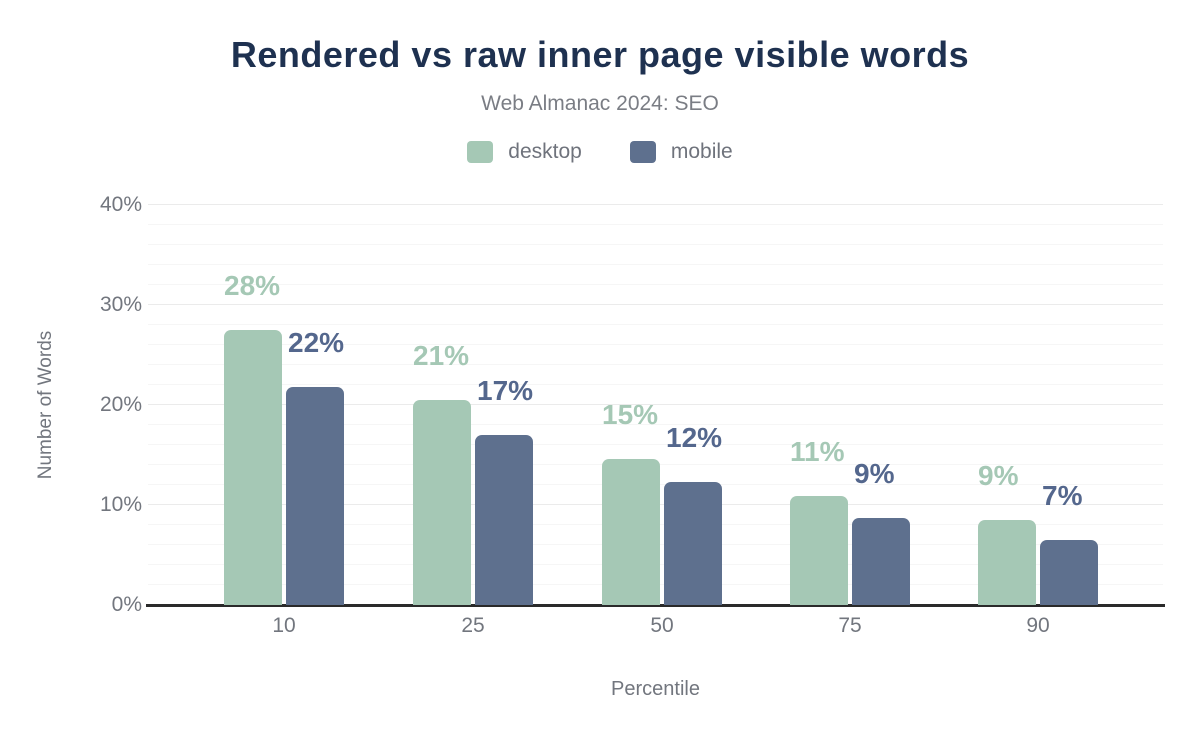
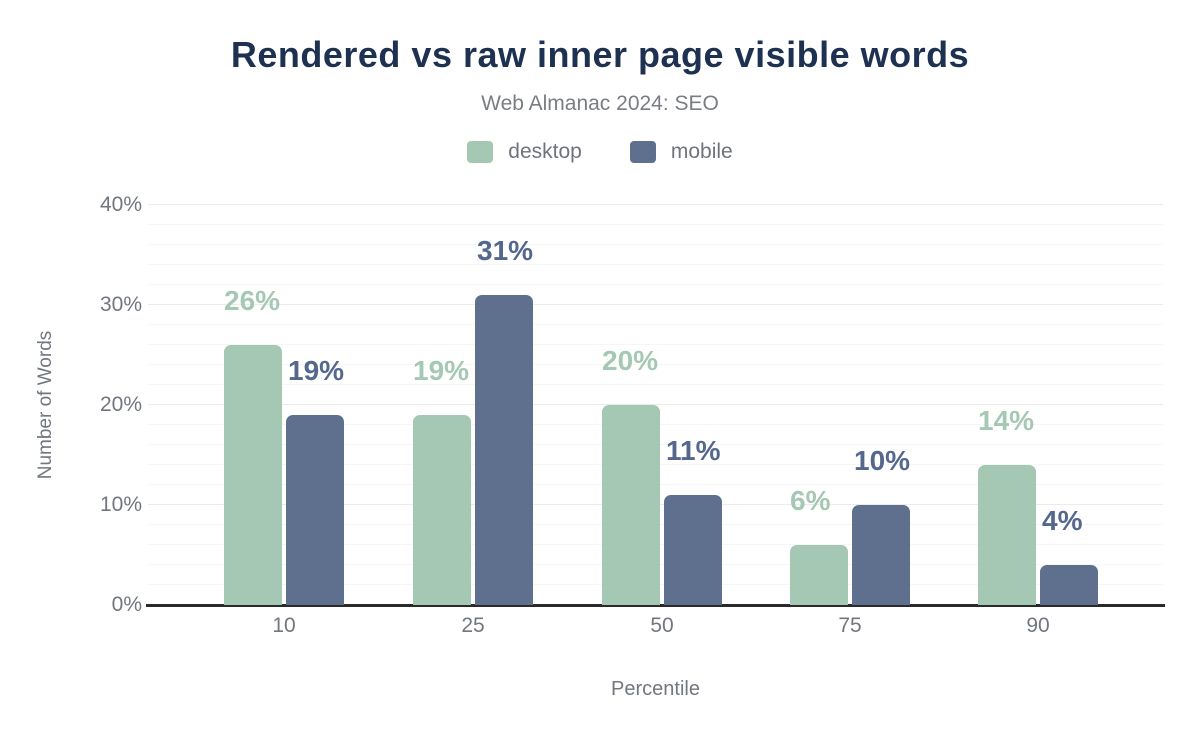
desktop/10: 28% -> 26%
mobile/10: 22% -> 19%
desktop/25: 21% -> 19%
mobile/25: 17% -> 31%
desktop/50: 15% -> 20%
mobile/50: 12% -> 11%
desktop/75: 11% -> 6%
mobile/75: 9% -> 10%
desktop/90: 9% -> 14%
mobile/90: 7% -> 4%
